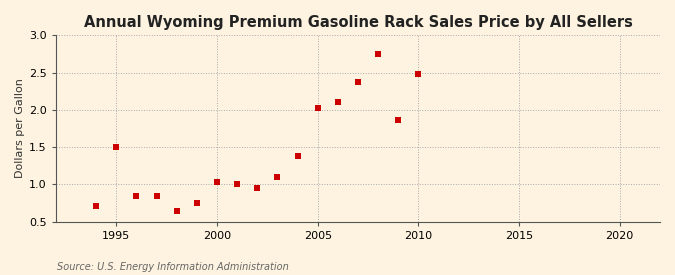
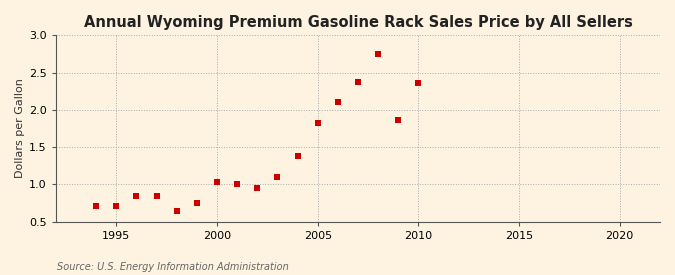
1995: 1.50 -> 0.71
2005: 2.02 -> 1.82
2010: 2.48 -> 2.36
